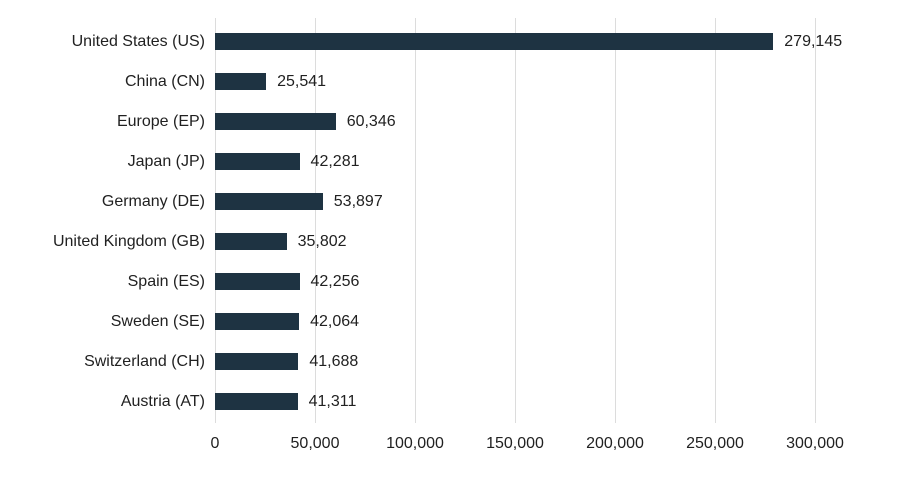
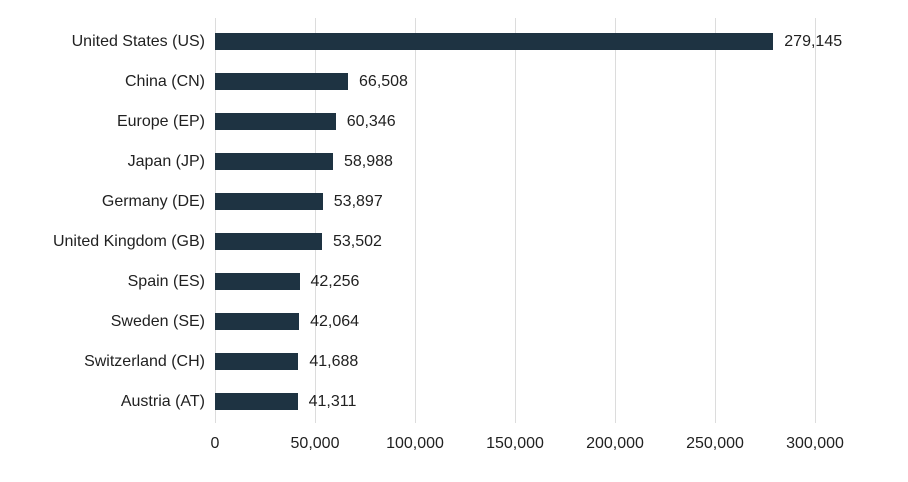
China (CN): 25,541 -> 66,508
Japan (JP): 42,281 -> 58,988
United Kingdom (GB): 35,802 -> 53,502
